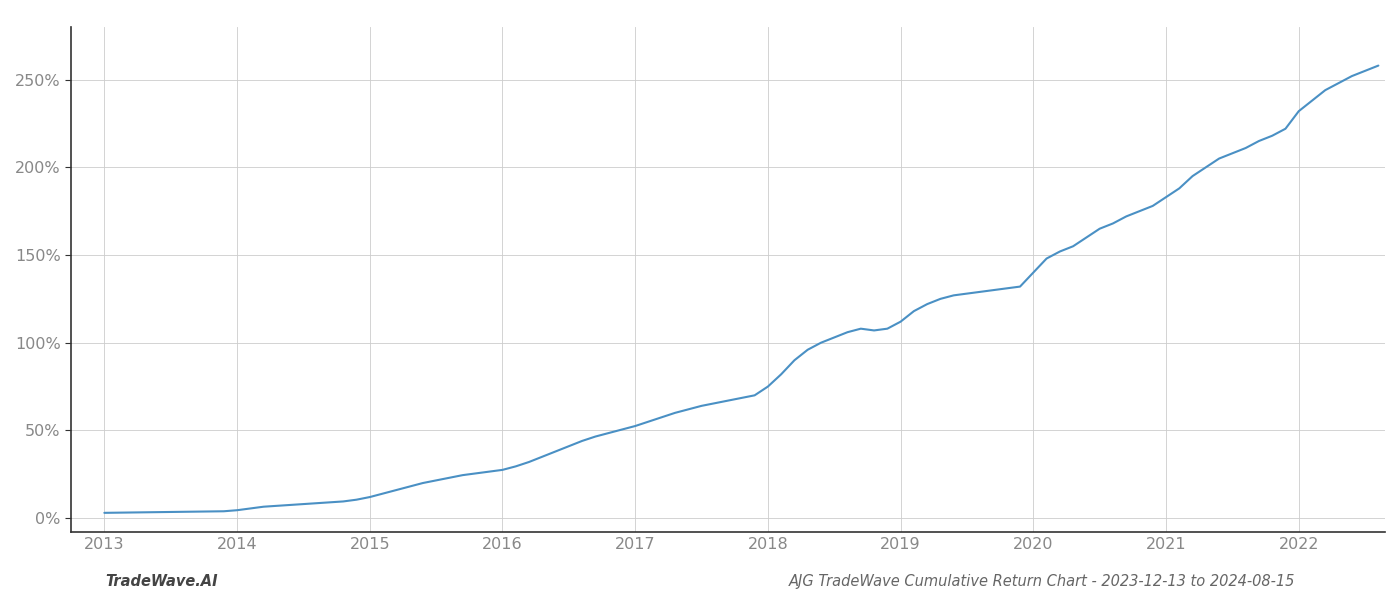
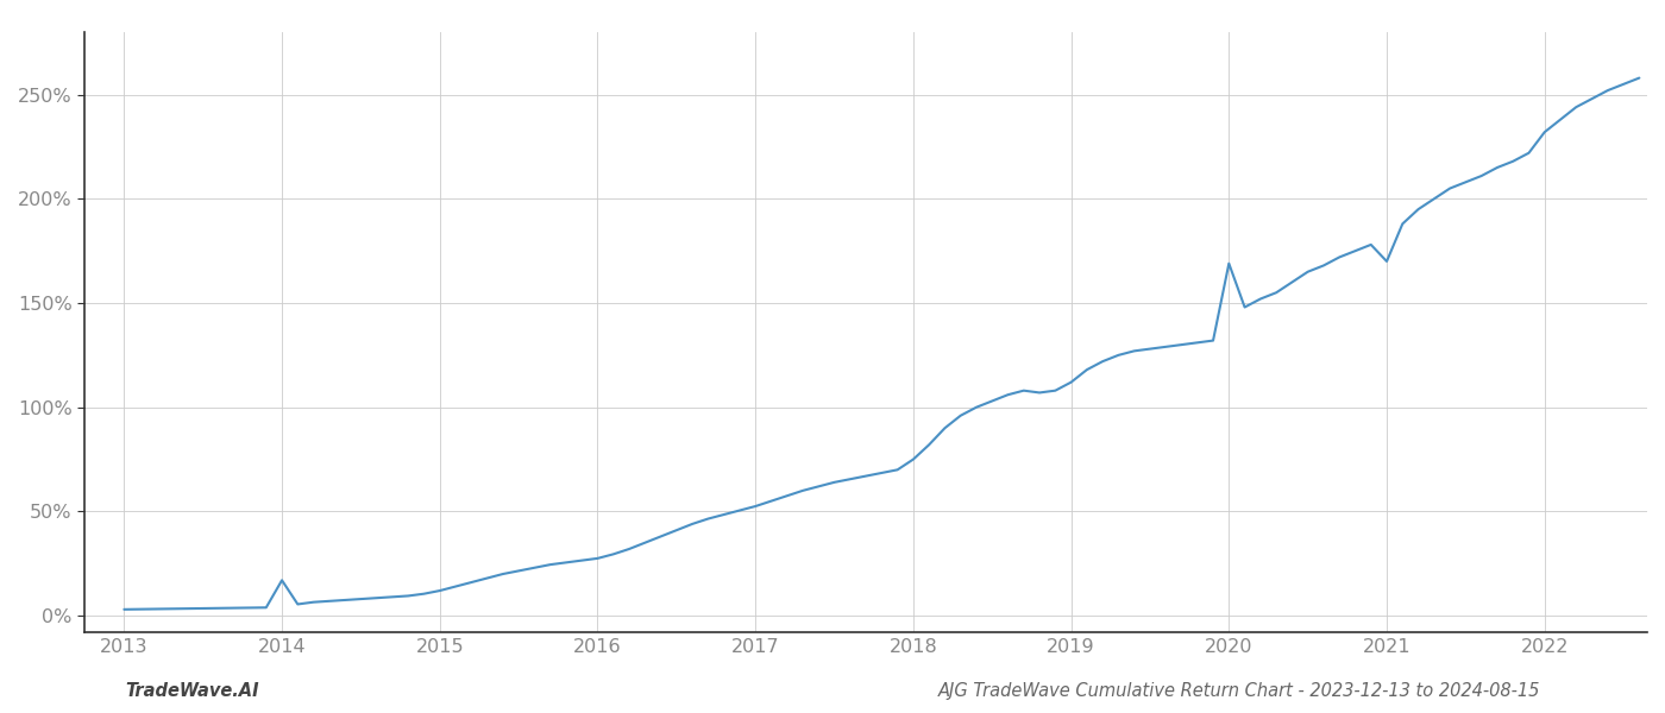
2014: 4% -> 17%
2020: 140% -> 169%
2021: 183% -> 170%
